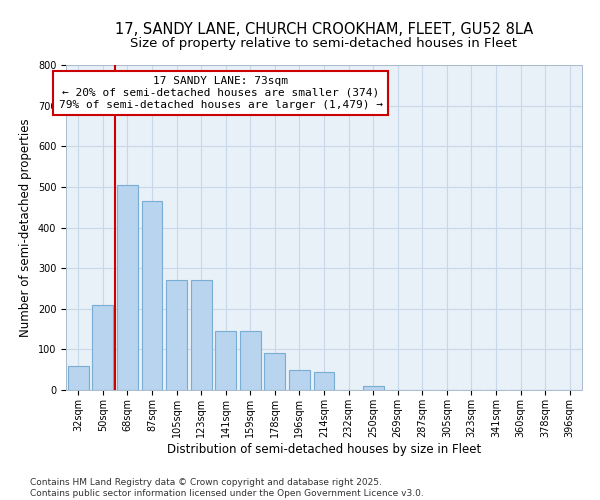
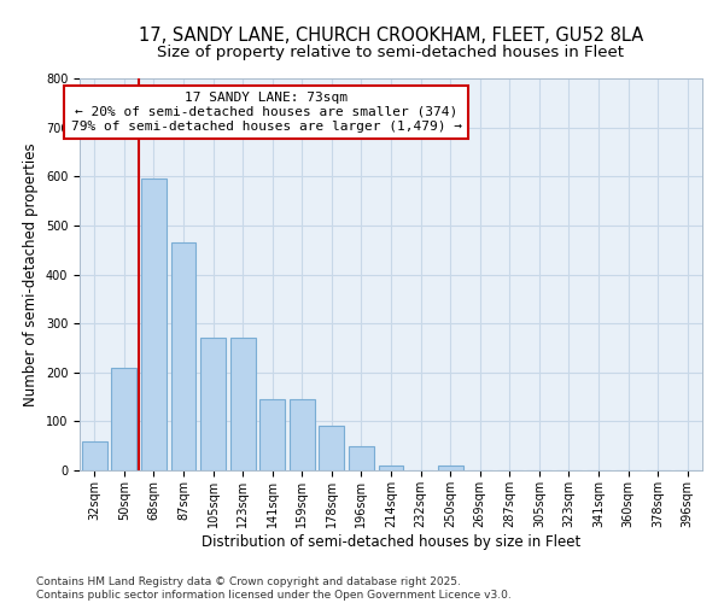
68sqm: 505 -> 595
214sqm: 45 -> 10
